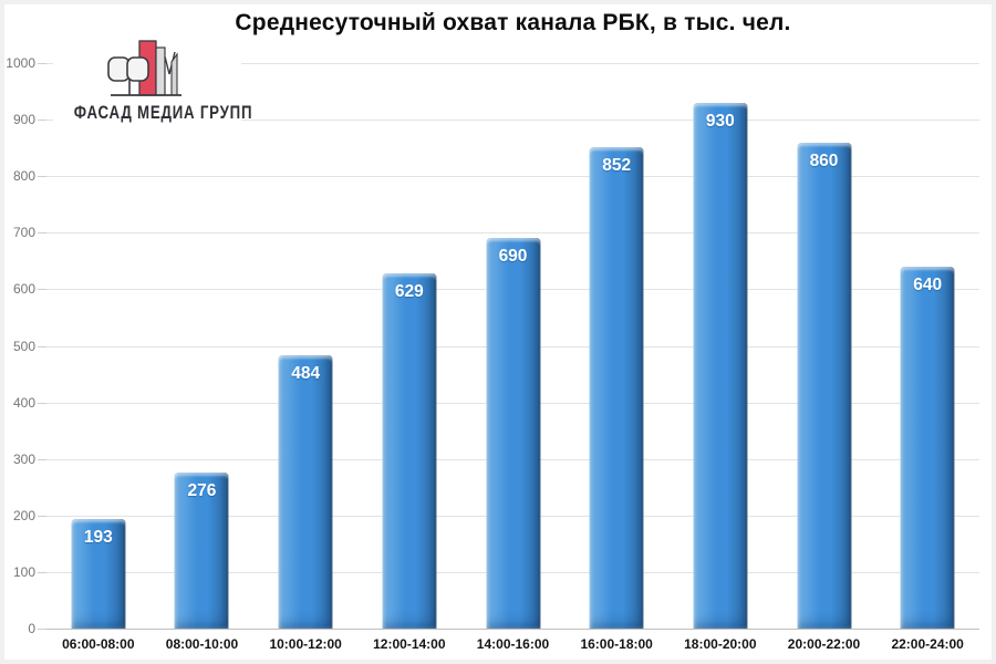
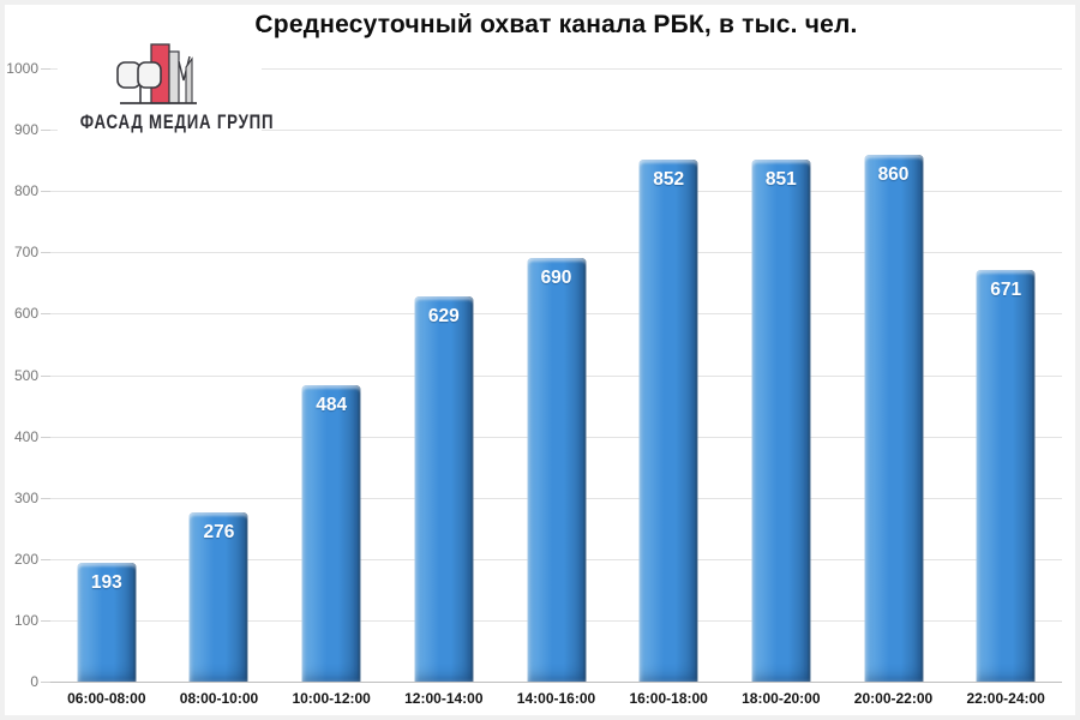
18:00-20:00: 930 -> 851
22:00-24:00: 640 -> 671
